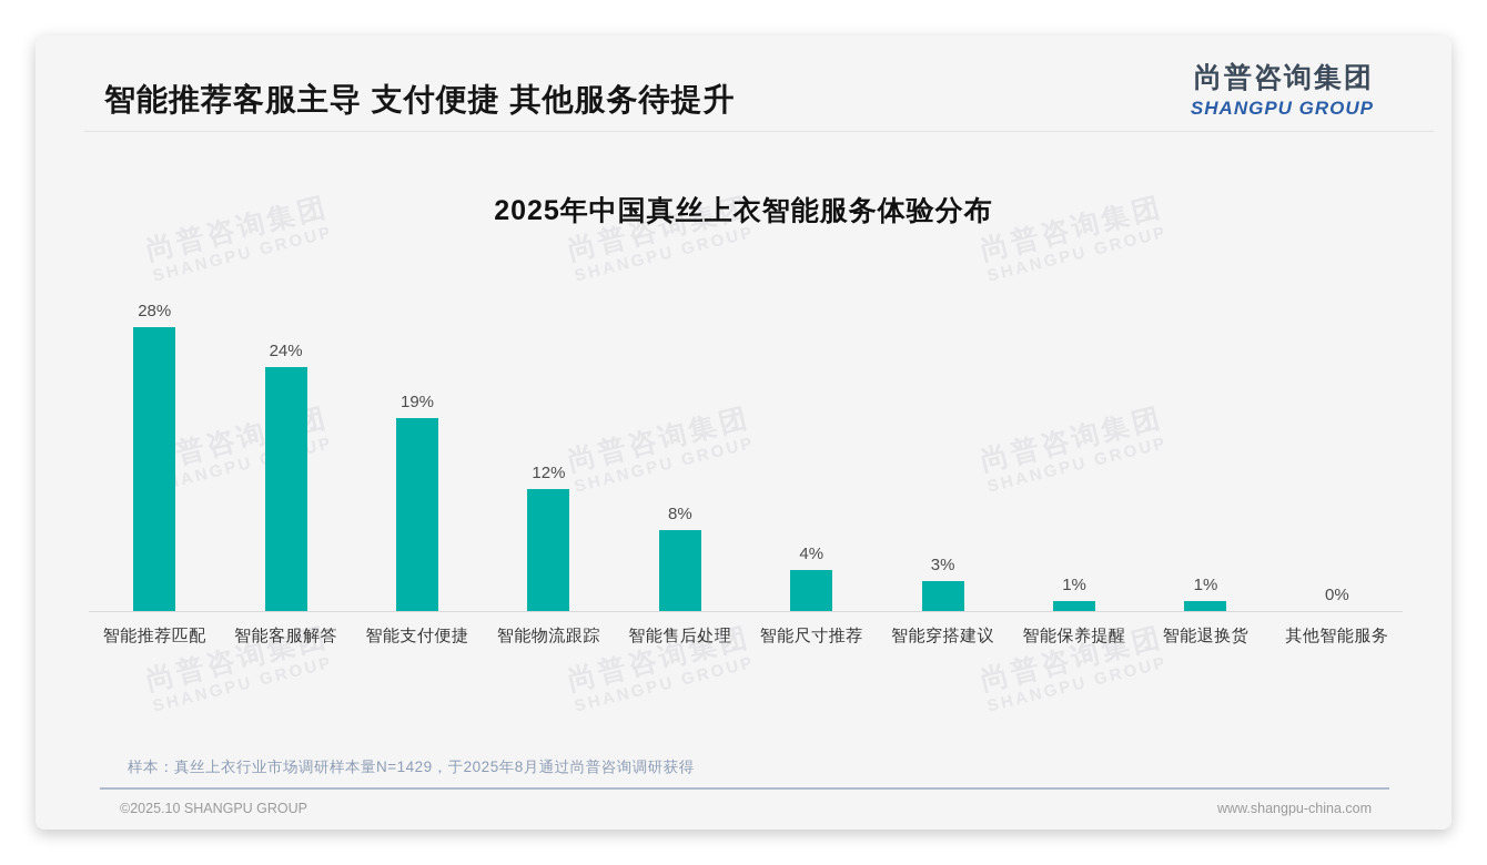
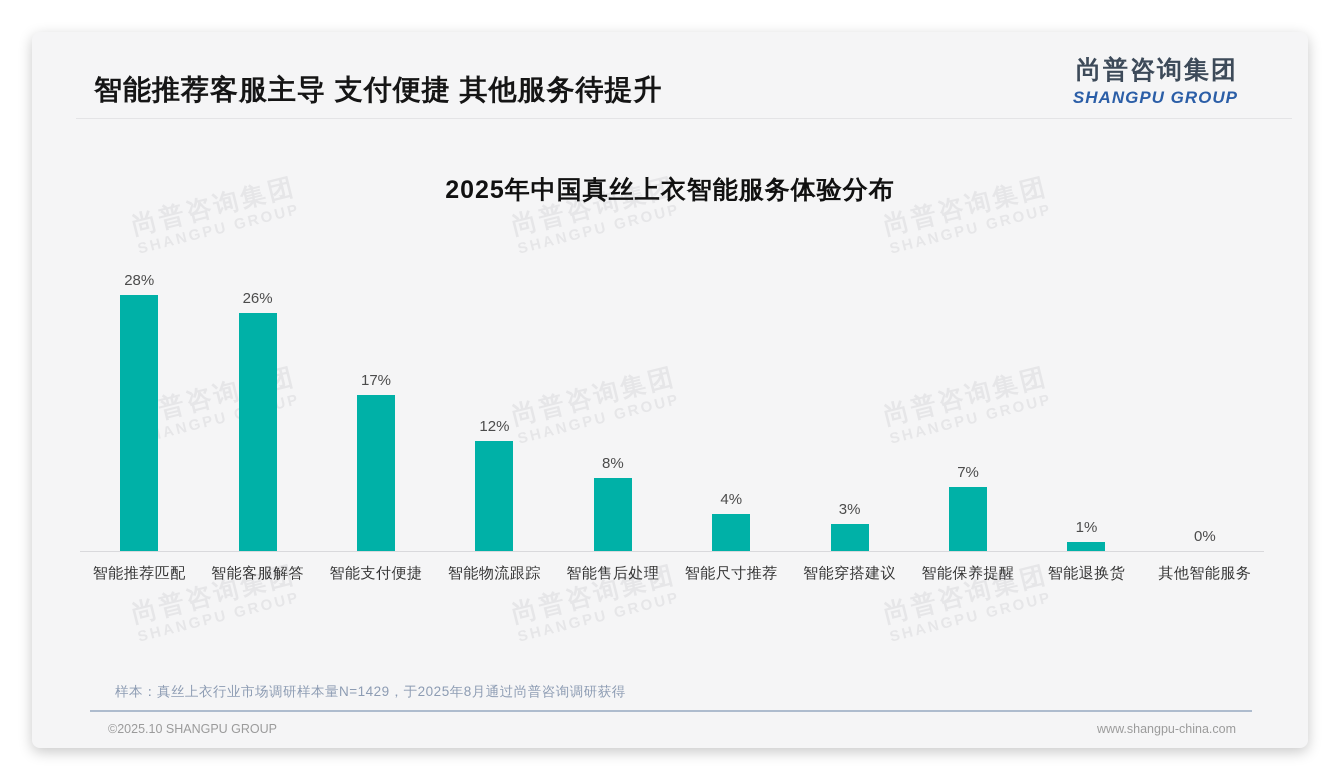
智能客服解答: 24% -> 26%
智能支付便捷: 19% -> 17%
智能保养提醒: 1% -> 7%
